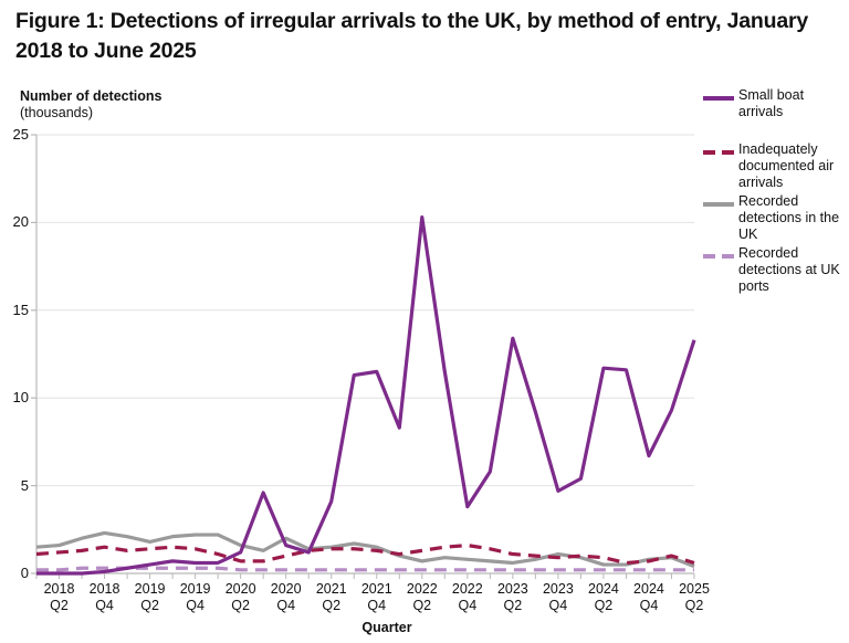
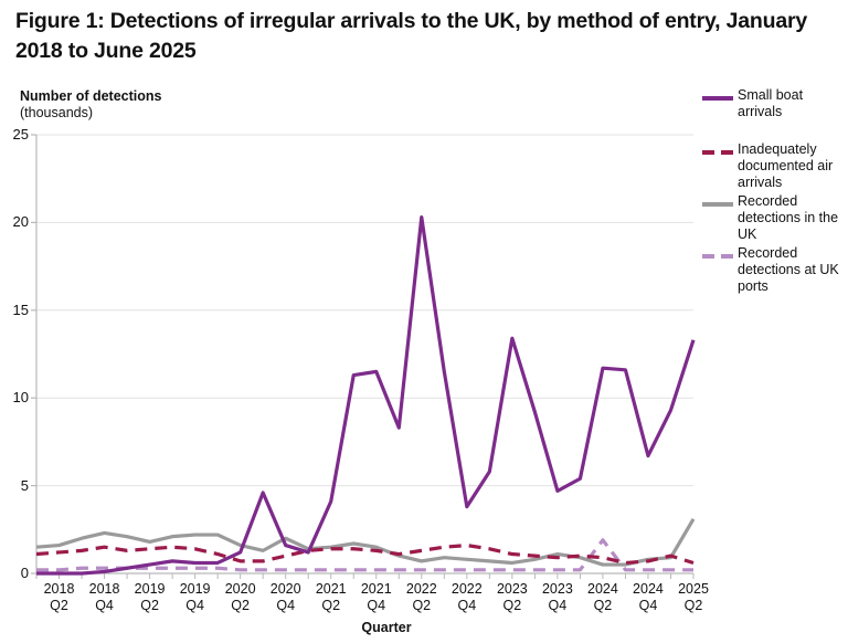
Recorded detections at UK ports/2024 Q2: 0.2 -> 1.9
Recorded detections in the UK/2025 Q2: 0.4 -> 3.1
